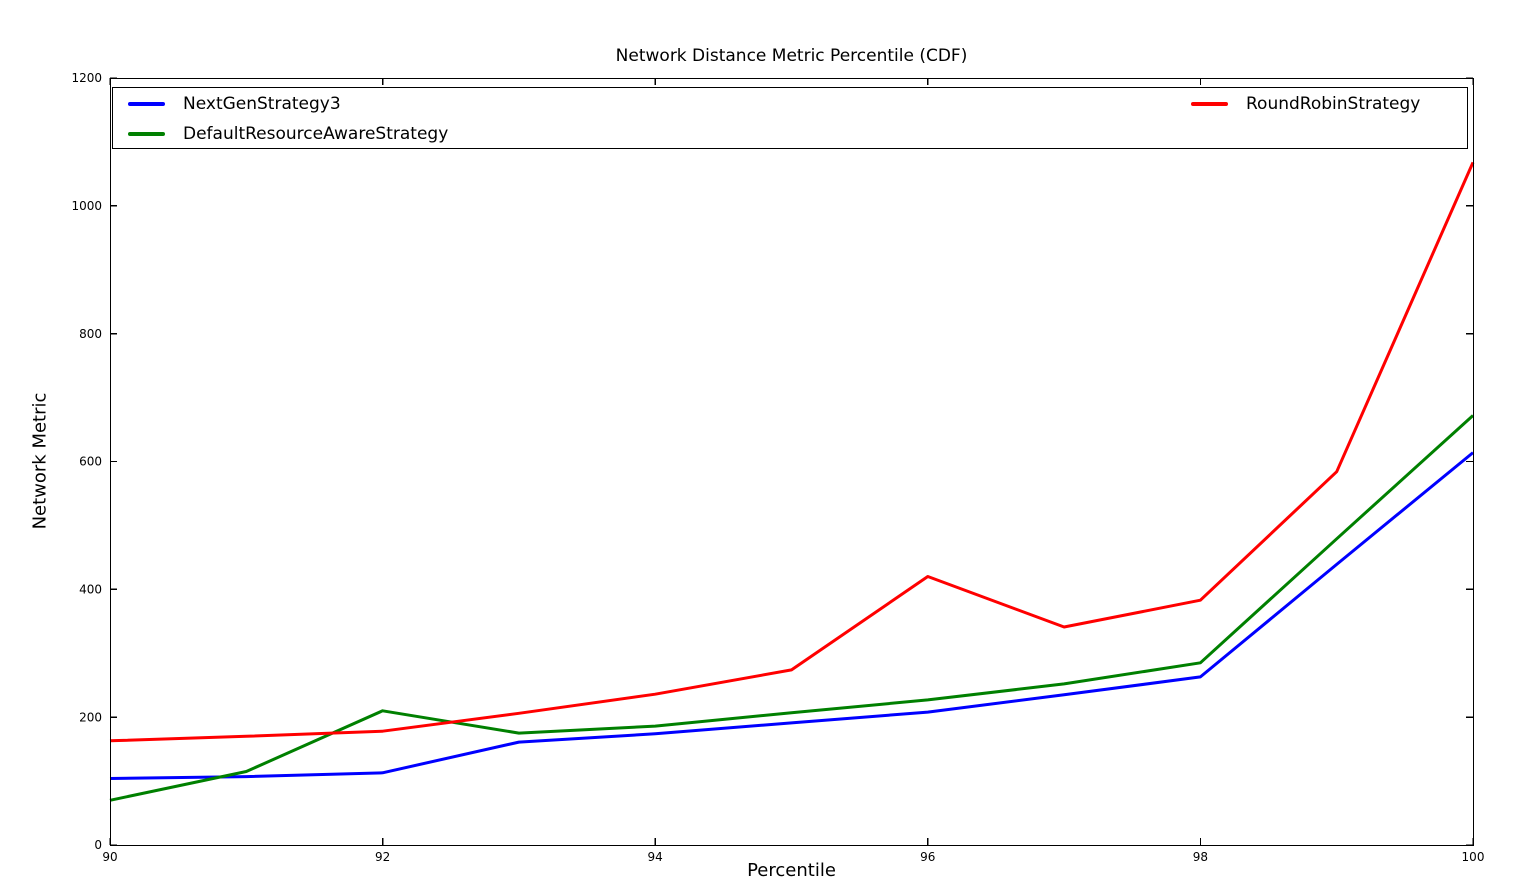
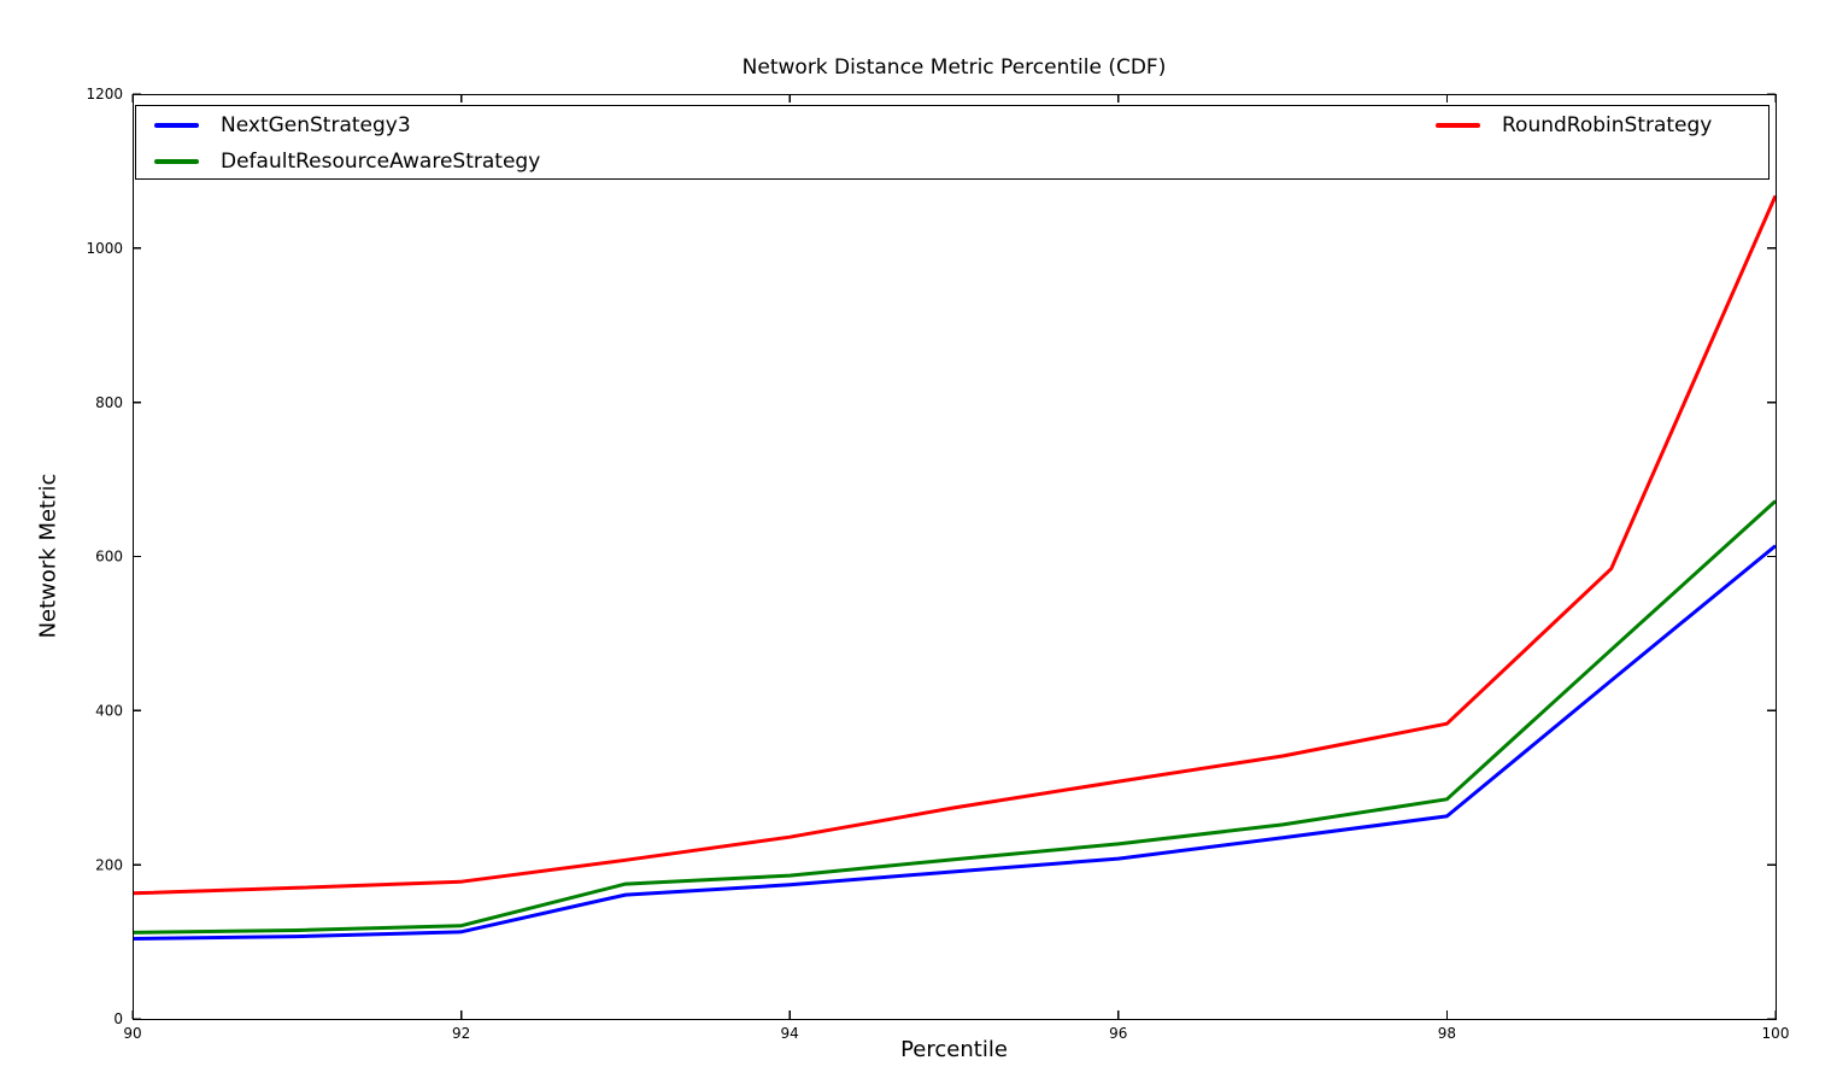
DefaultResourceAwareStrategy/90: 70 -> 110
DefaultResourceAwareStrategy/92: 210 -> 120
RoundRobinStrategy/96: 420 -> 310
